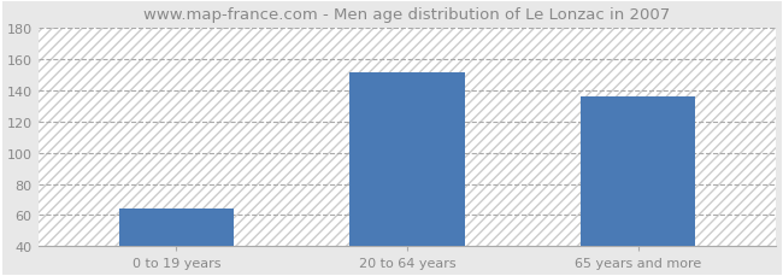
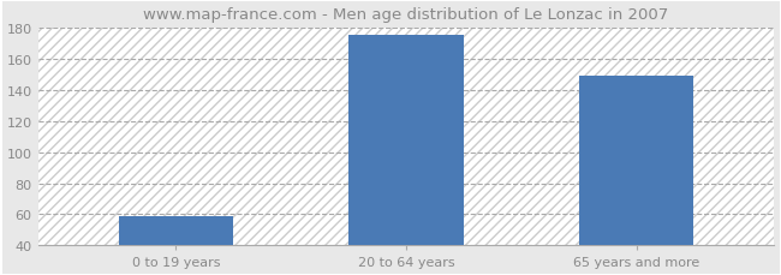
0 to 19 years: 64 -> 59
20 to 64 years: 151 -> 175
65 years and more: 136 -> 149
